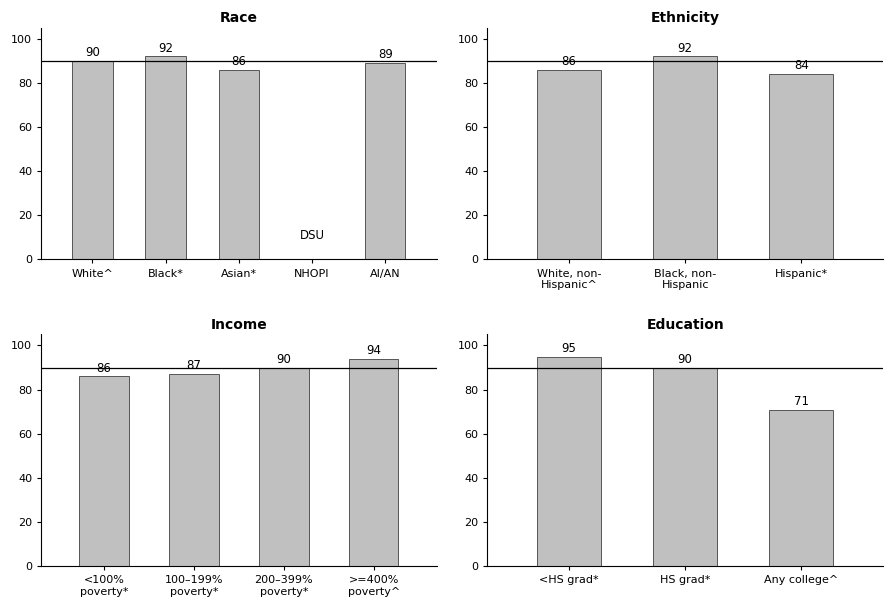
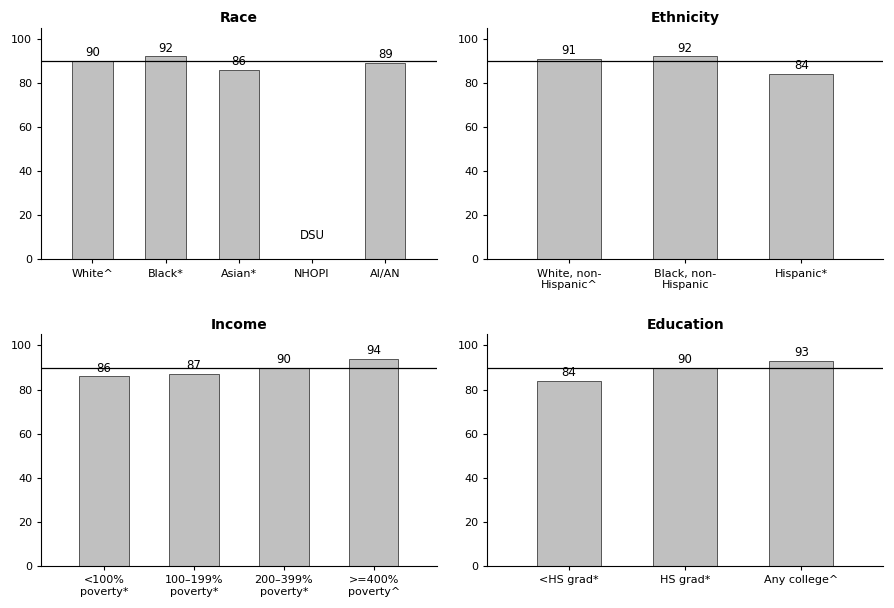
Ethnicity/White, non- Hispanic^: 86 -> 91
Education/<HS grad*: 95 -> 84
Education/Any college^: 71 -> 93
